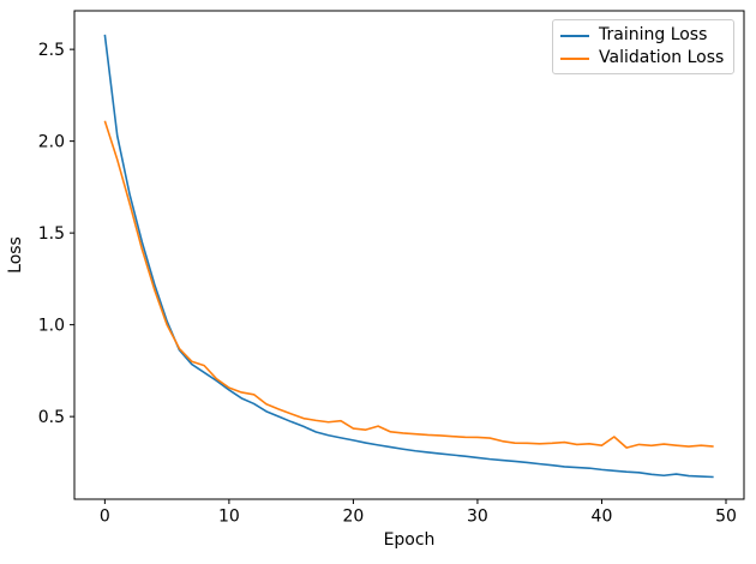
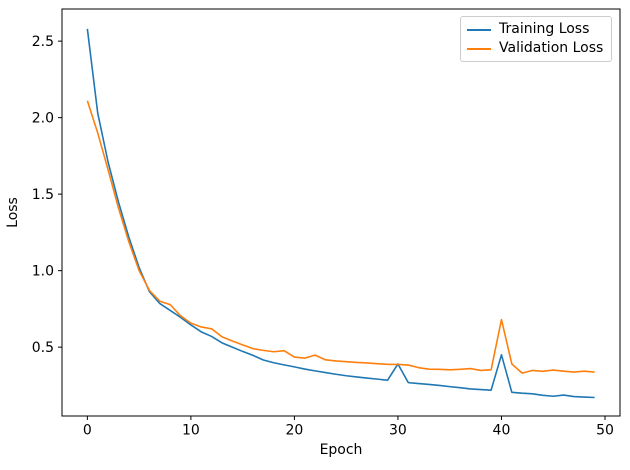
Training Loss/30: 0.28 -> 0.39
Training Loss/40: 0.21 -> 0.45
Validation Loss/40: 0.34 -> 0.68
